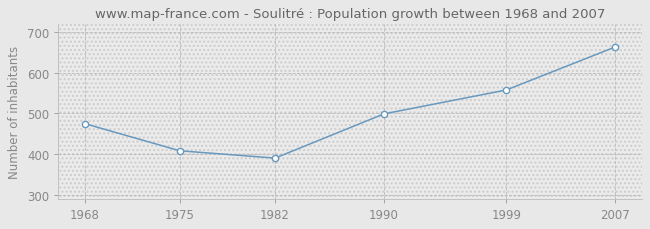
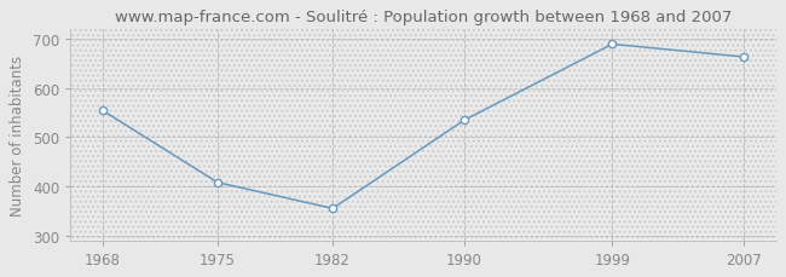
1968: 475 -> 555
1982: 390 -> 355
1990: 499 -> 535
1999: 558 -> 690
